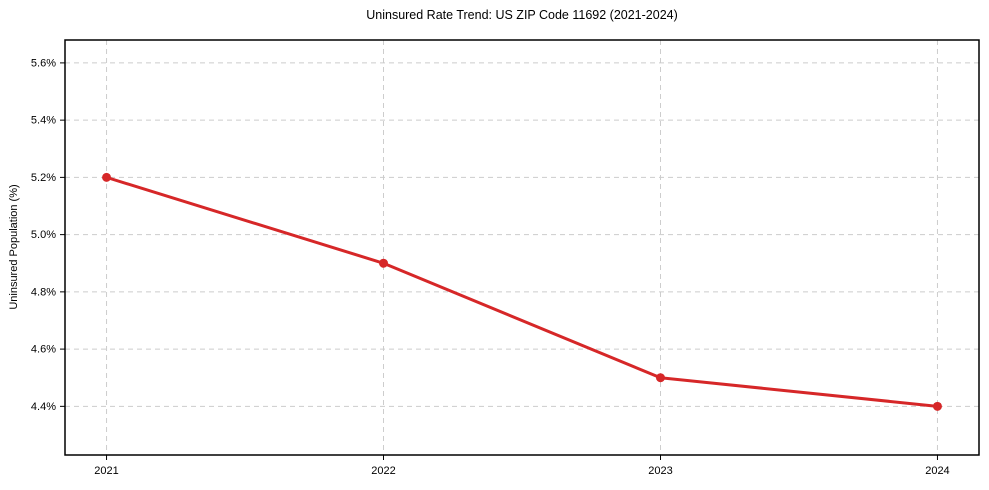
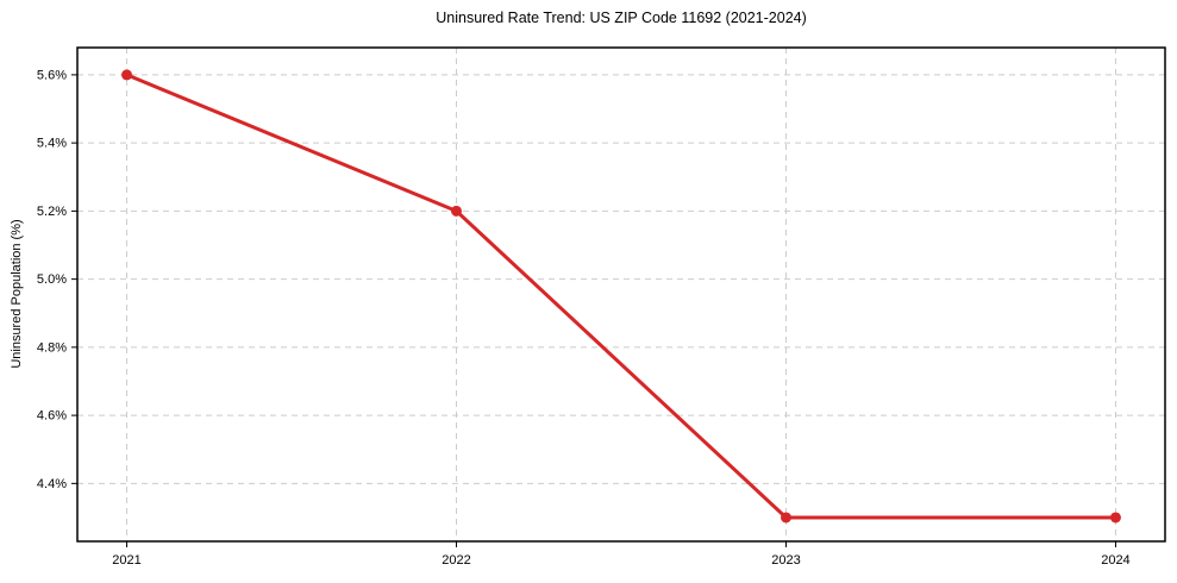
2021: 5.2% -> 5.6%
2022: 4.9% -> 5.2%
2023: 4.5% -> 4.3%
2024: 4.4% -> 4.3%
